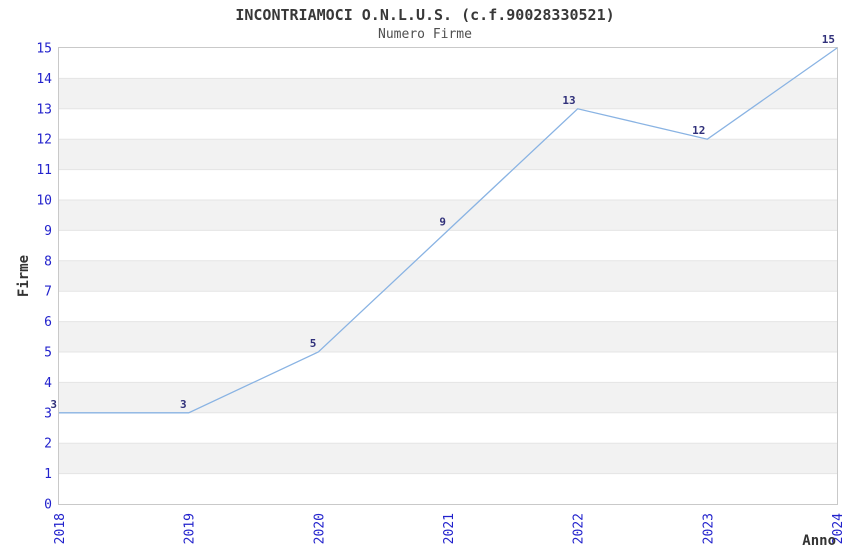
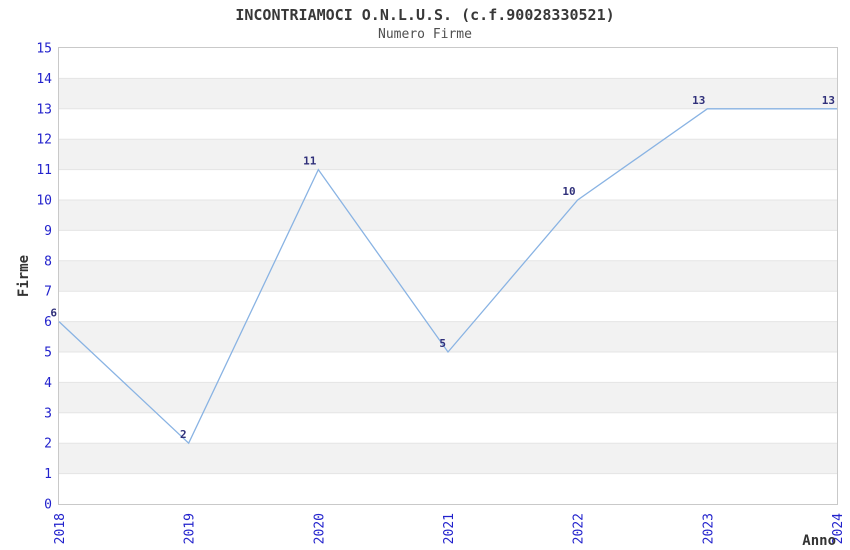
2018: 3 -> 6
2019: 3 -> 2
2020: 5 -> 11
2021: 9 -> 5
2022: 13 -> 10
2023: 12 -> 13
2024: 15 -> 13
